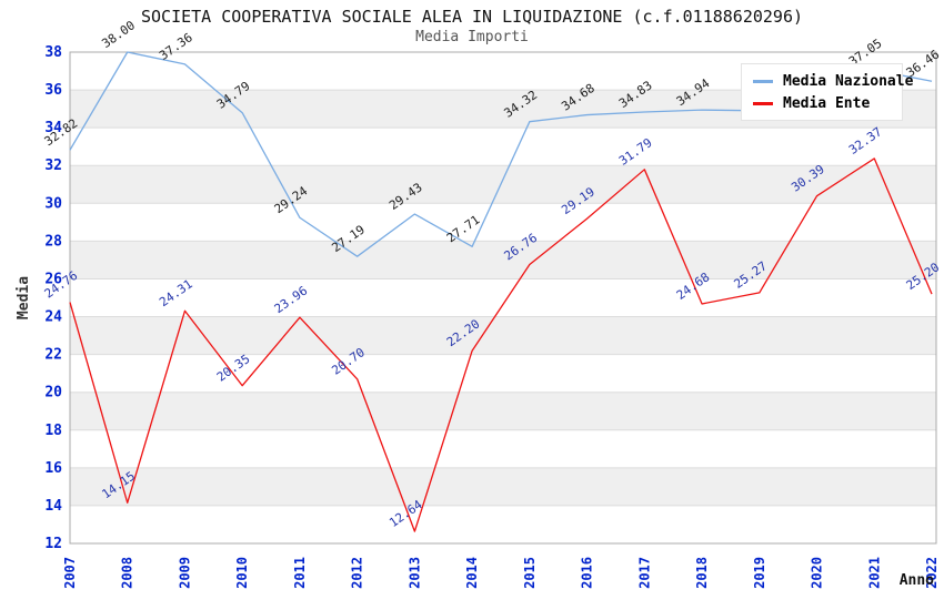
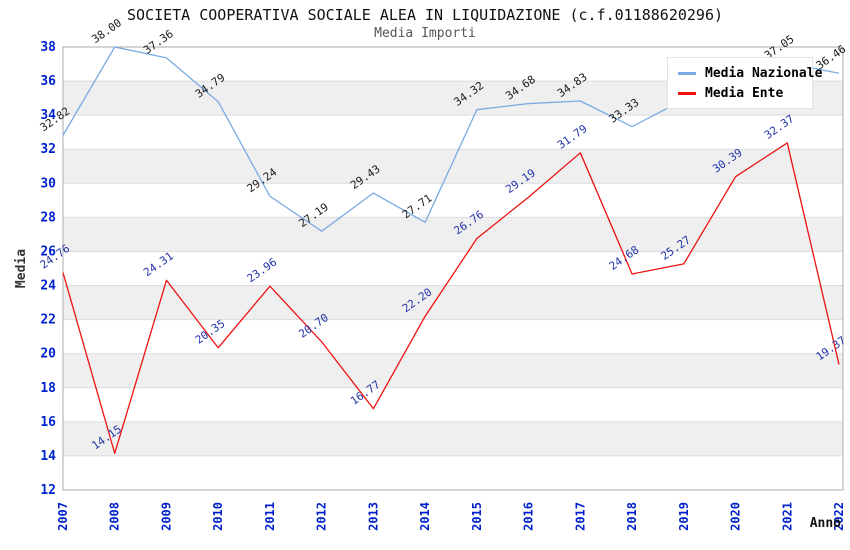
Media Ente/2013: 12.64 -> 16.77
Media Nazionale/2018: 34.94 -> 33.33
Media Ente/2022: 25.20 -> 19.37
